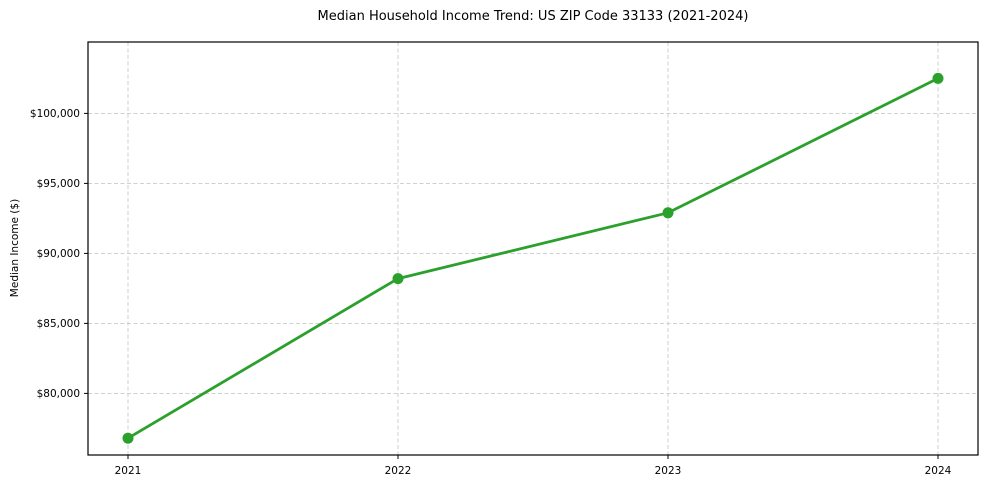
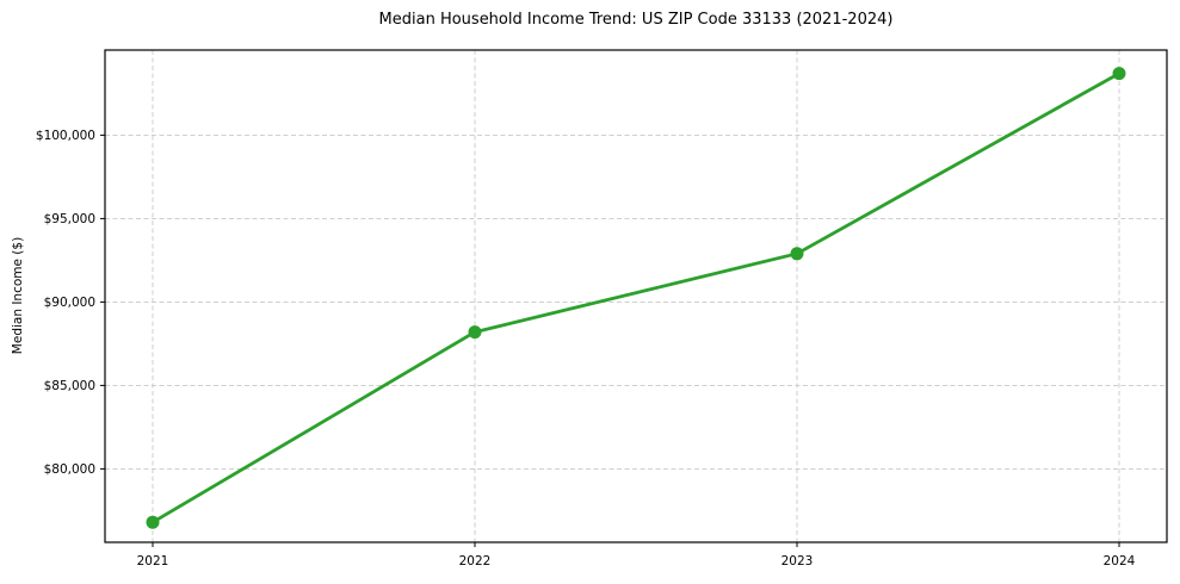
2024: $102500 -> $103700
